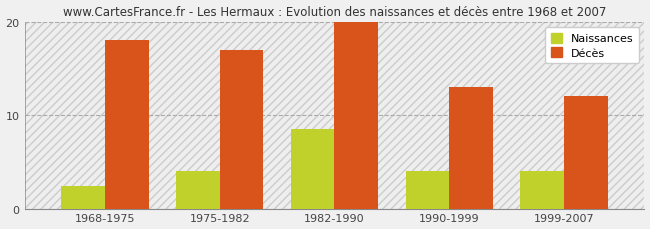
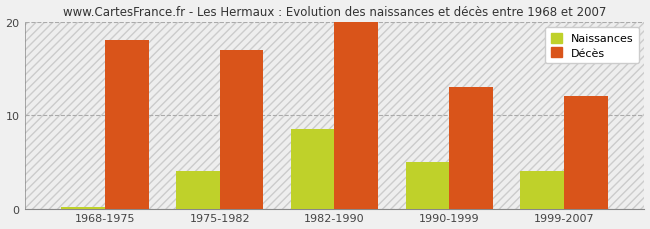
Naissances/1968-1975: 2.4 -> 0.2
Naissances/1990-1999: 4.0 -> 5.0
